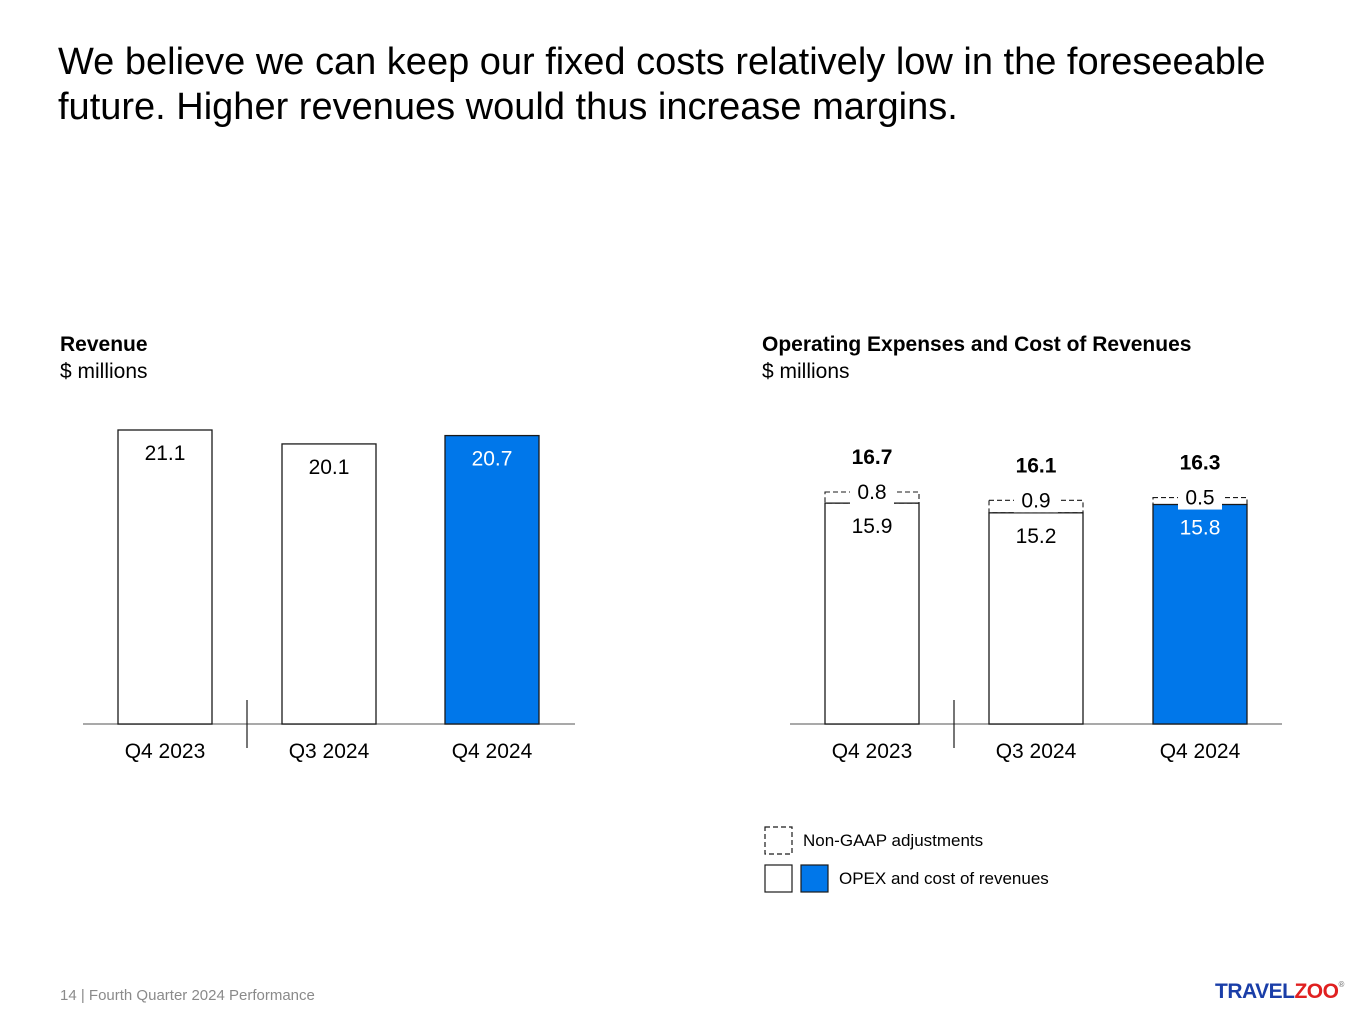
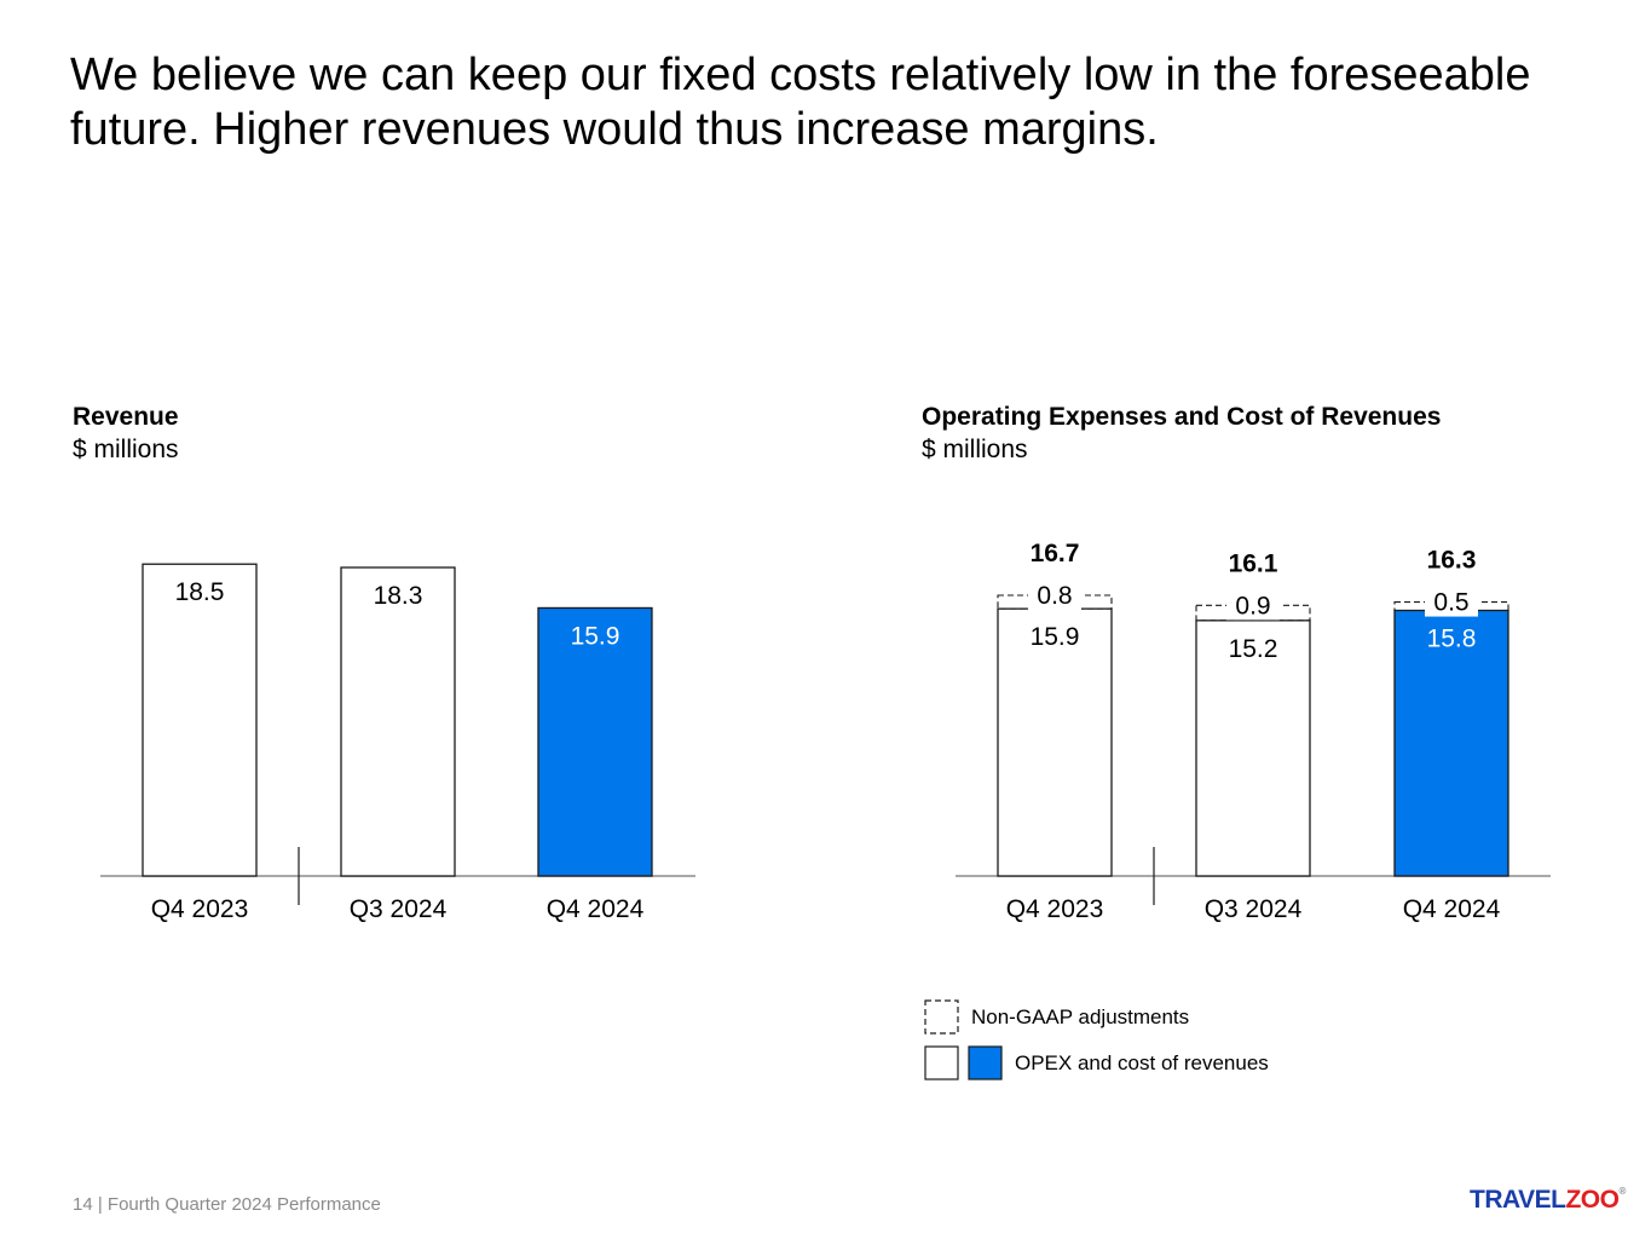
Revenue/Q4 2023: 21.1 -> 18.5
Revenue/Q3 2024: 20.1 -> 18.3
Revenue/Q4 2024: 20.7 -> 15.9
